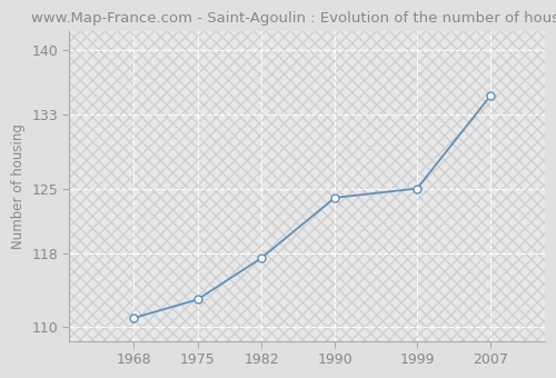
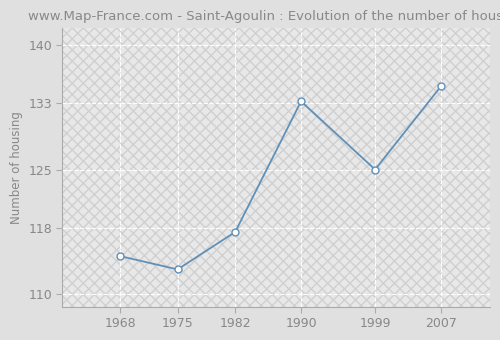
1968: 111.0 -> 114.6
1990: 124.0 -> 133.2
